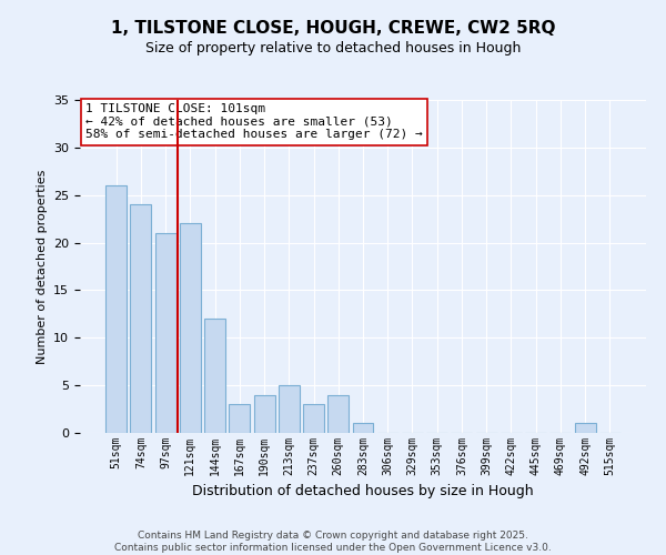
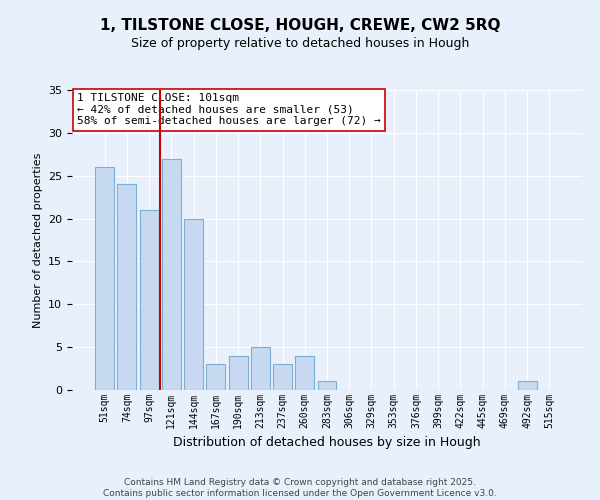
121sqm: 22 -> 27
144sqm: 12 -> 20
